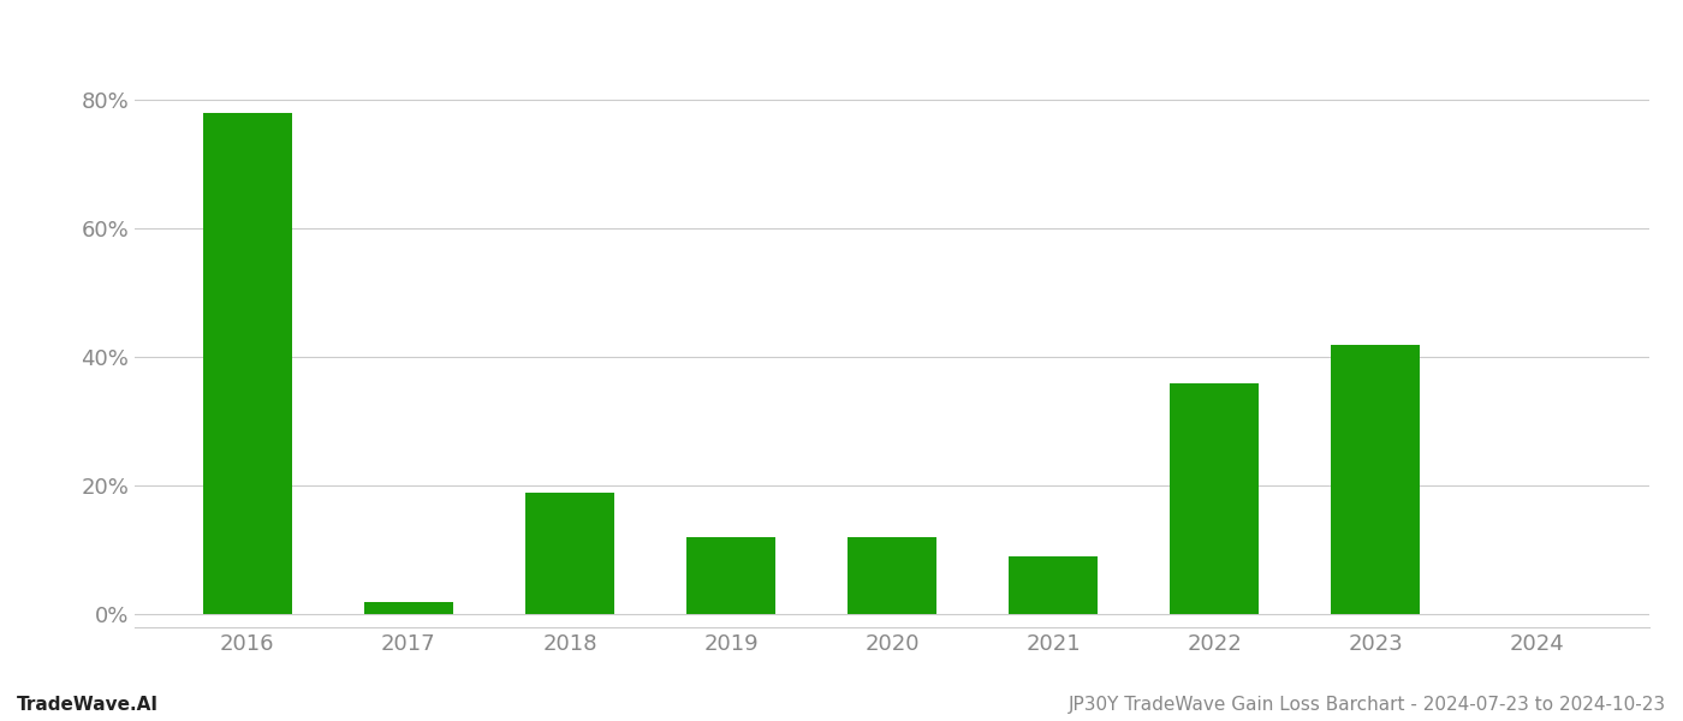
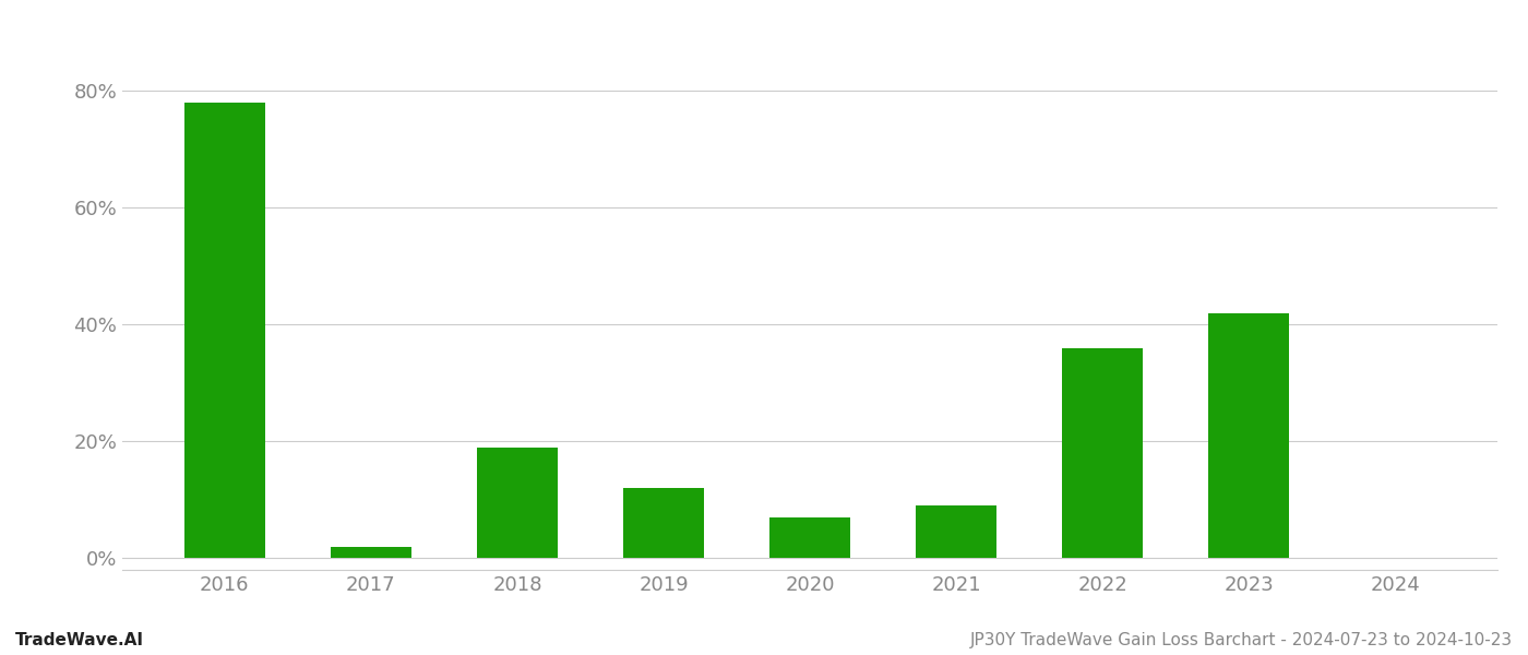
2020: 12% -> 7%
